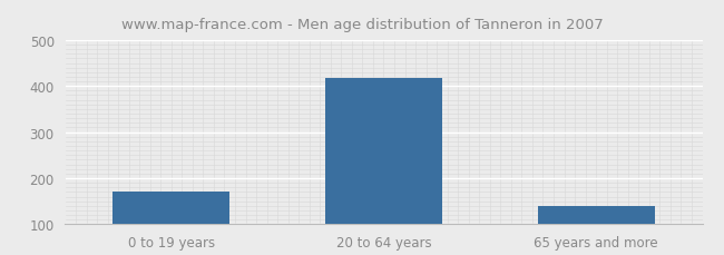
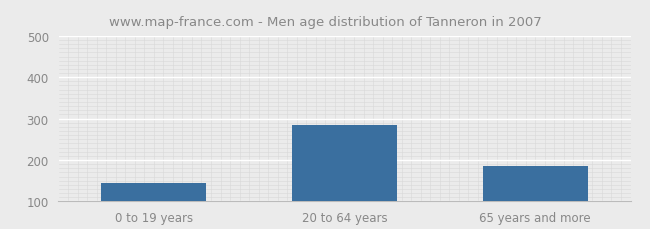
0 to 19 years: 172 -> 145
20 to 64 years: 418 -> 285
65 years and more: 140 -> 185
